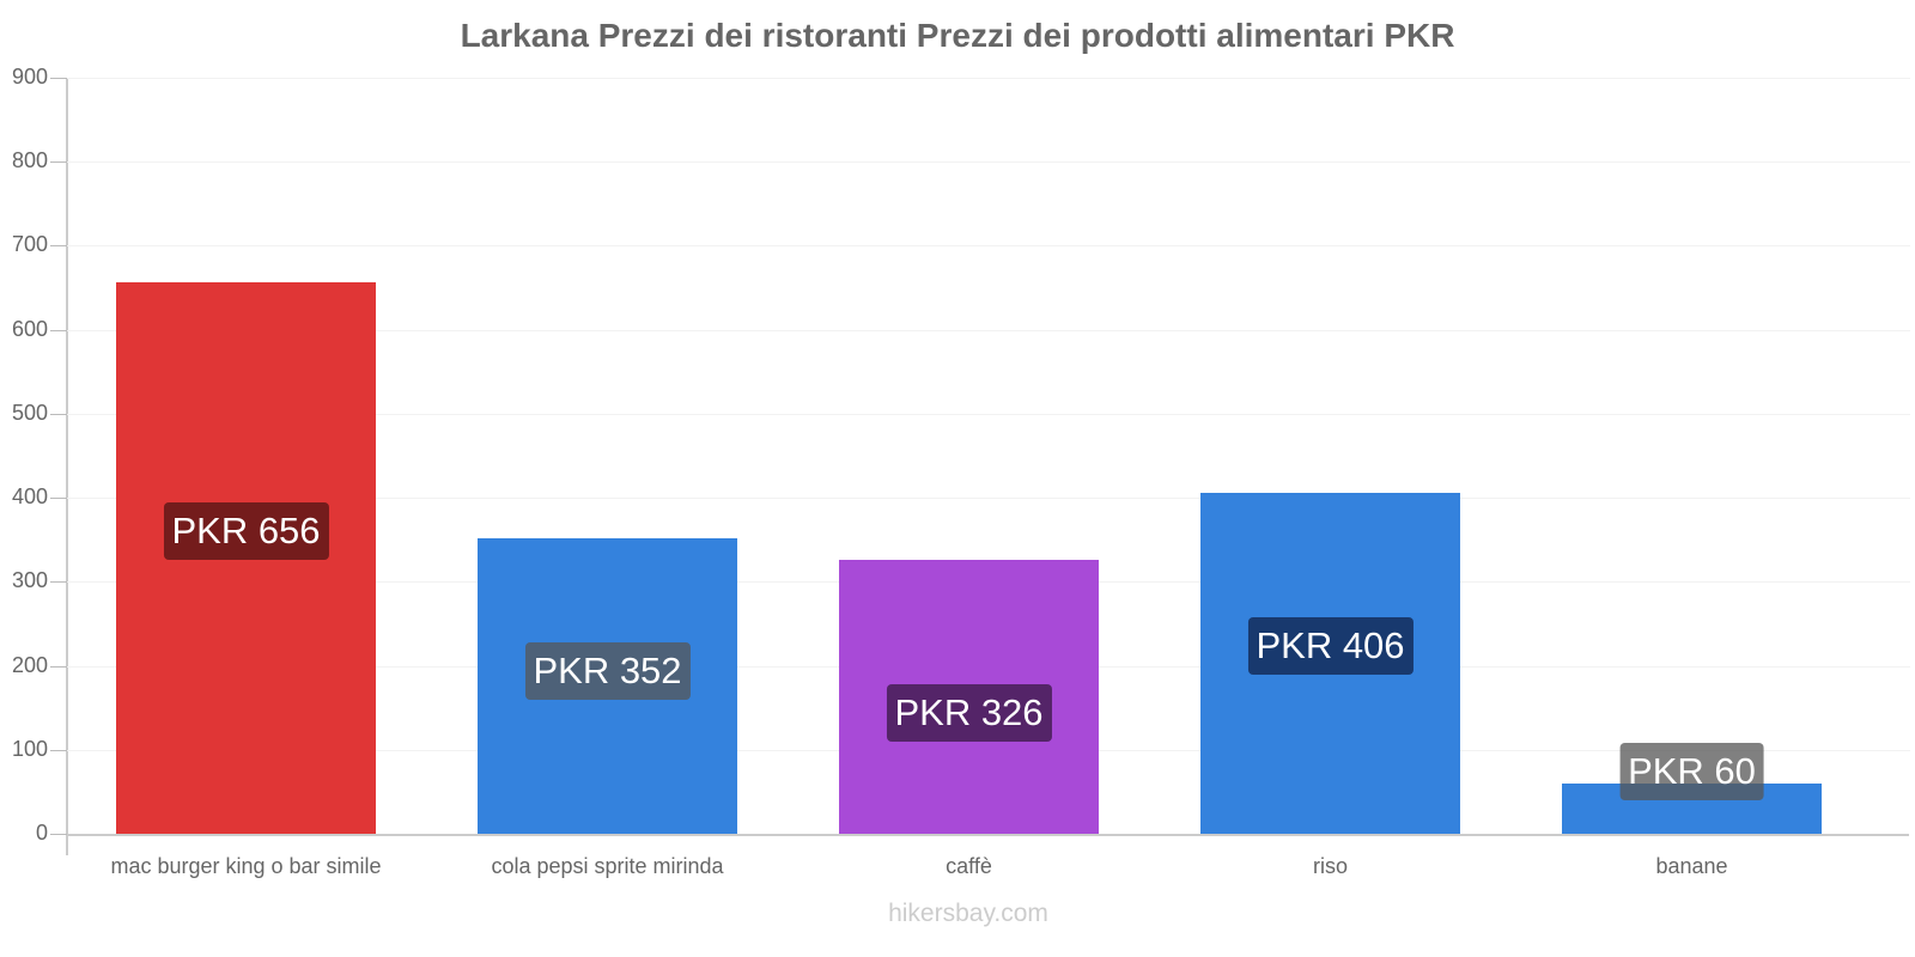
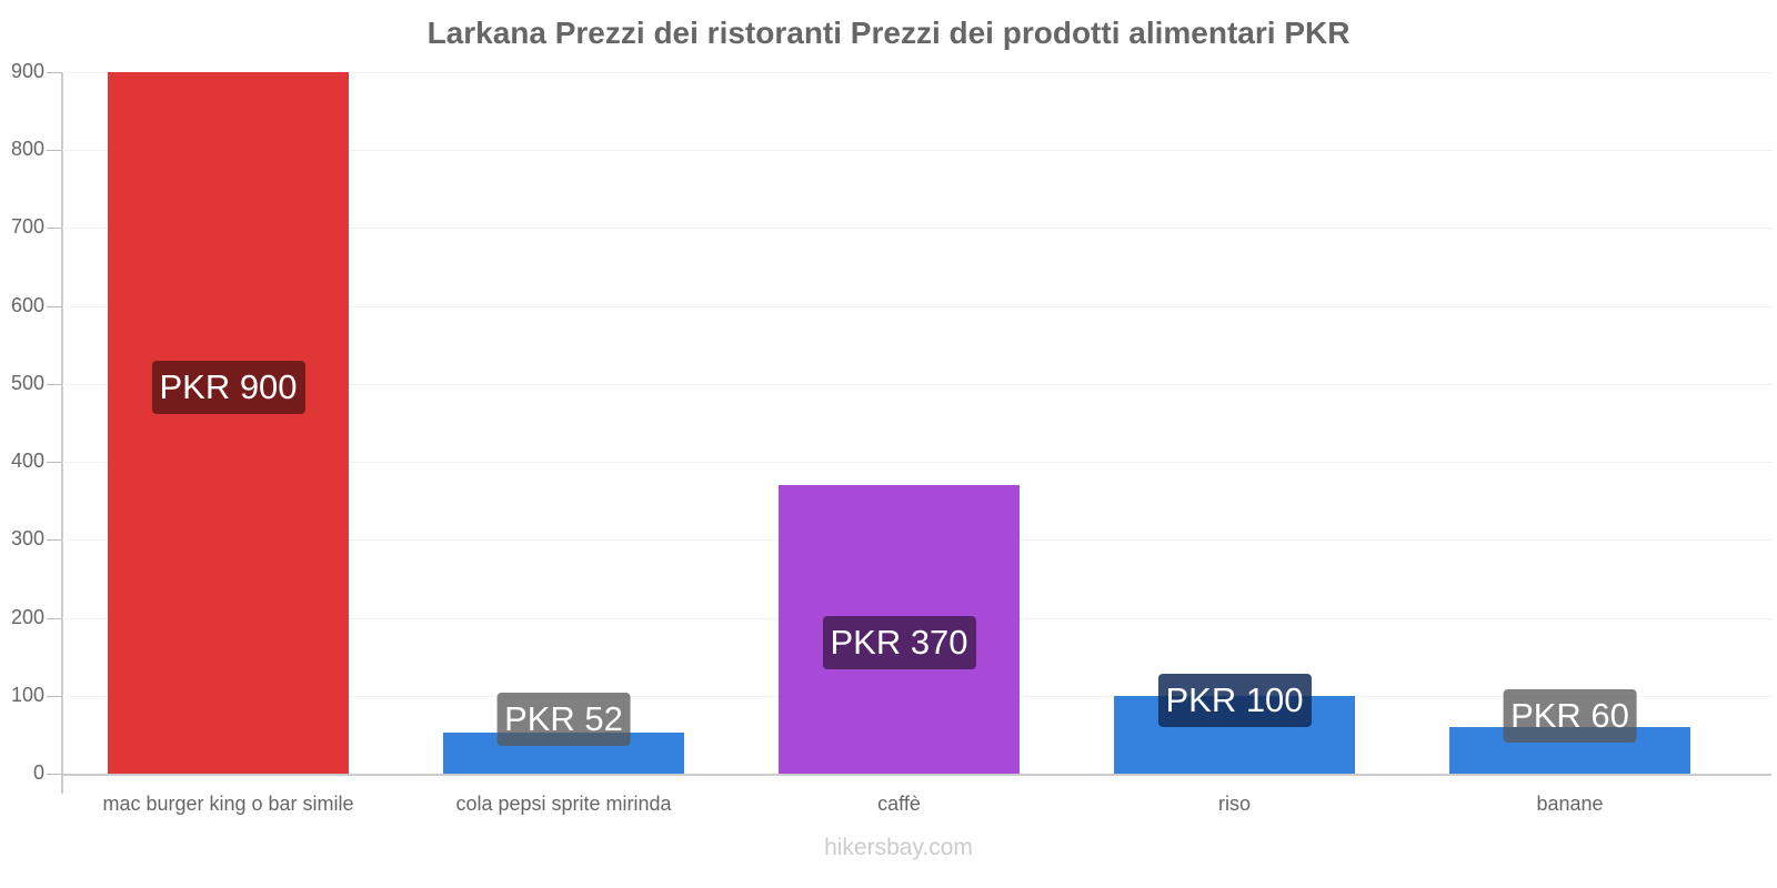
mac burger king o bar simile: 656 -> 900
cola pepsi sprite mirinda: 352 -> 52
caffè: 326 -> 370
riso: 406 -> 100
